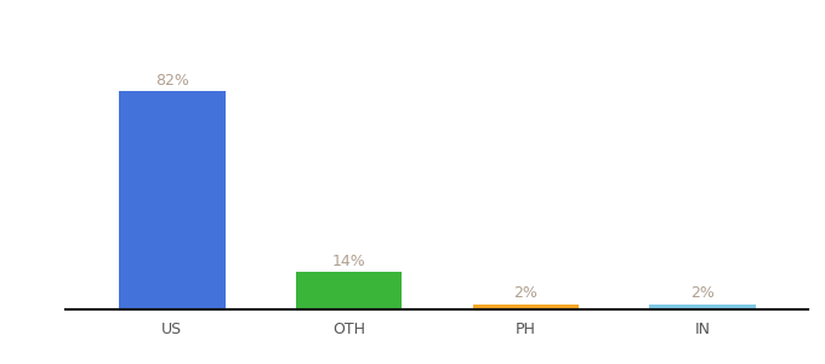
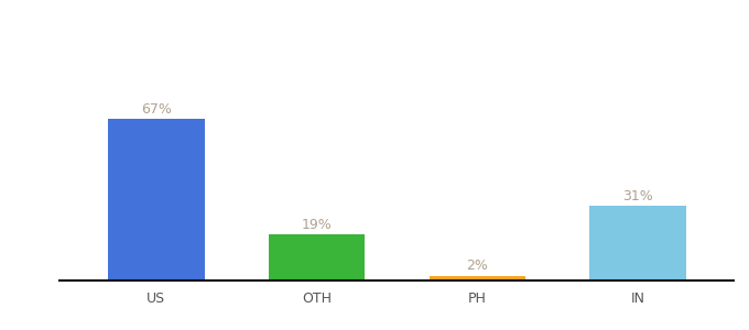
US: 82% -> 67%
OTH: 14% -> 19%
IN: 2% -> 31%
